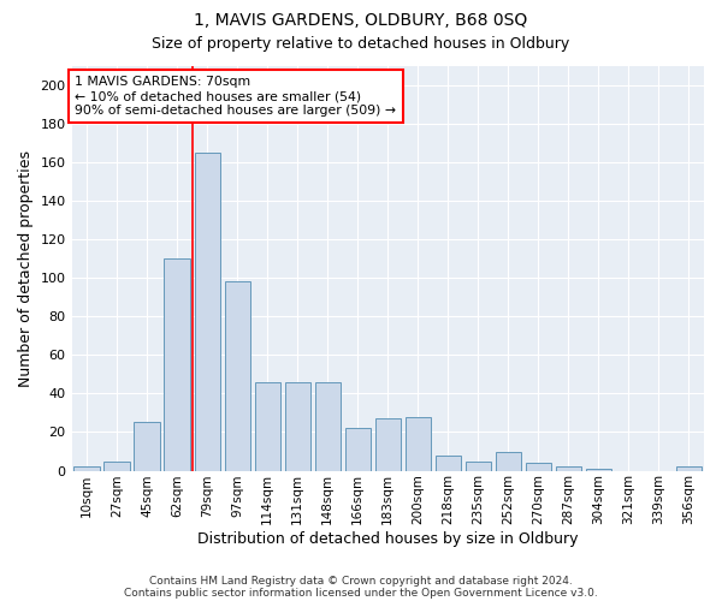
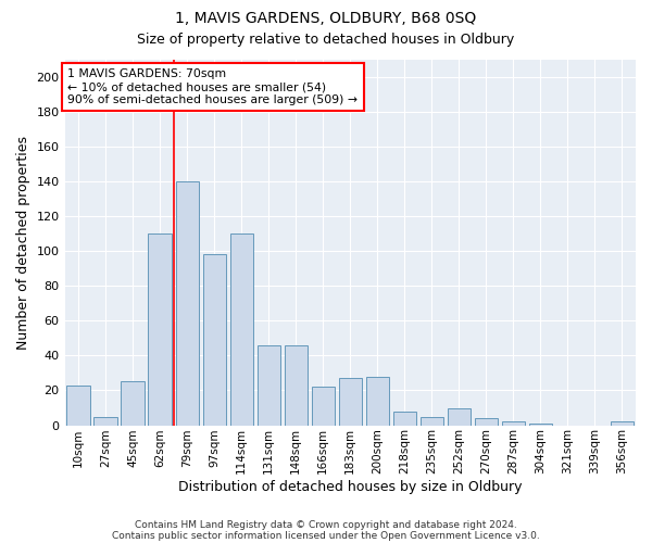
10sqm: 2 -> 23
79sqm: 165 -> 140
114sqm: 46 -> 110
